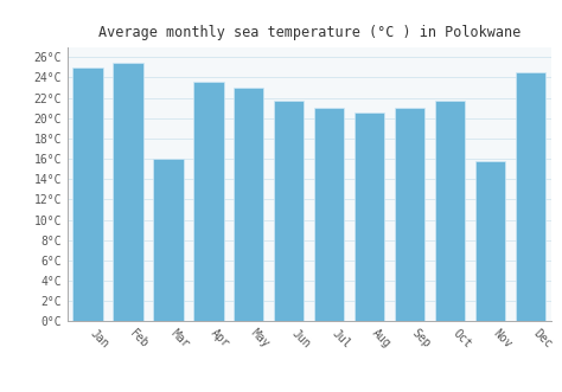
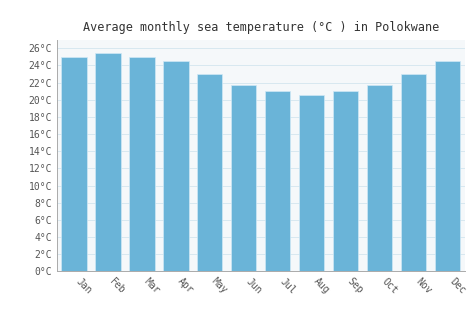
Mar: 16.0°C -> 25.0°C
Apr: 23.6°C -> 24.5°C
Nov: 15.8°C -> 23.0°C
